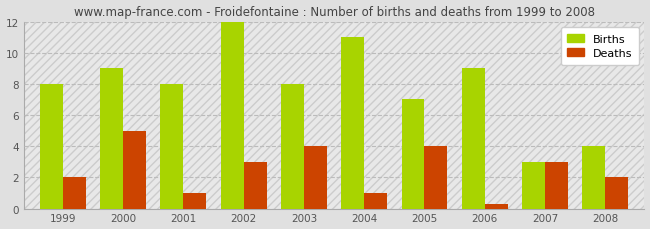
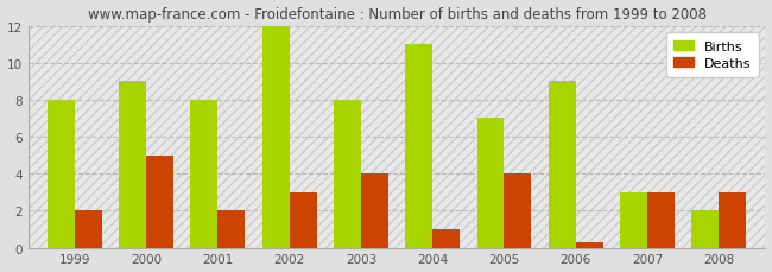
Deaths/2001: 1.0 -> 2.0
Births/2008: 4 -> 2
Deaths/2008: 2.0 -> 3.0
